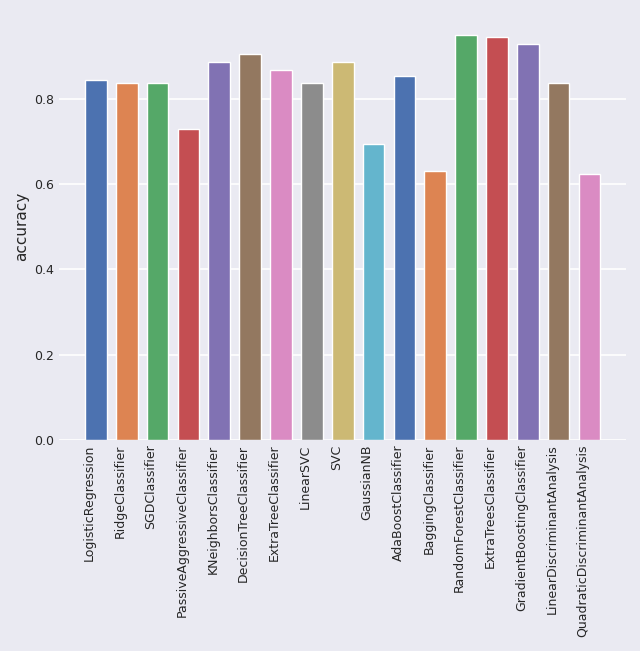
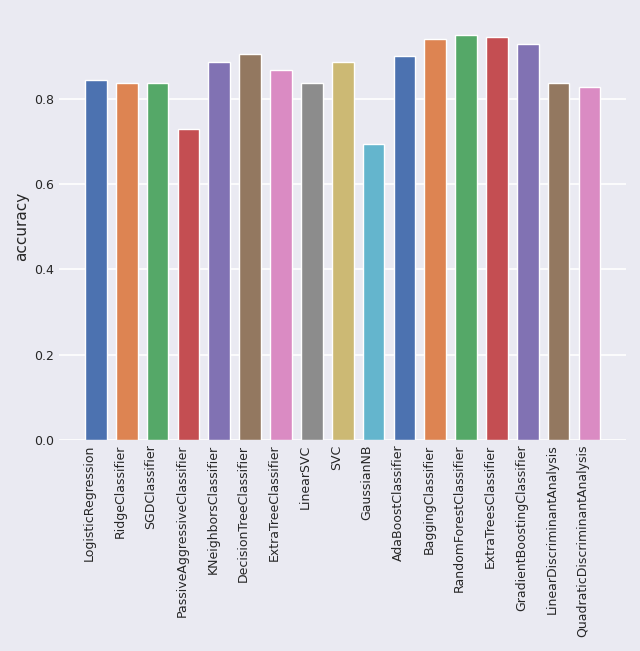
AdaBoostClassifier: 0.855 -> 0.900
BaggingClassifier: 0.630 -> 0.940
QuadraticDiscriminantAnalysis: 0.625 -> 0.828
